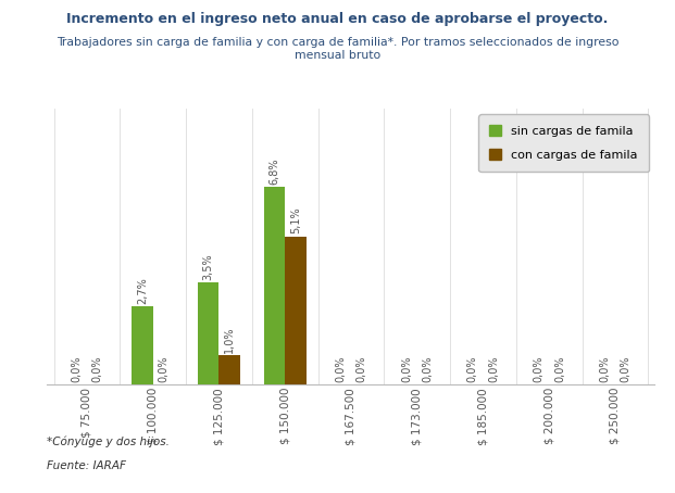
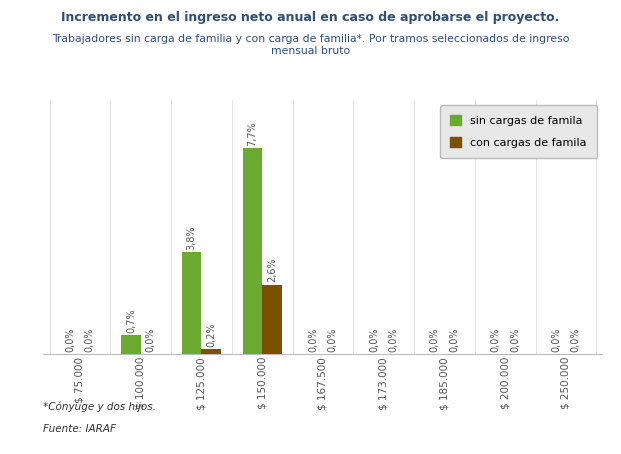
sin cargas de famila/$ 100.000: 2,7% -> 0,7%
sin cargas de famila/$ 125.000: 3,5% -> 3,8%
con cargas de famila/$ 125.000: 1,0% -> 0,2%
sin cargas de famila/$ 150.000: 6,8% -> 7,7%
con cargas de famila/$ 150.000: 5,1% -> 2,6%
